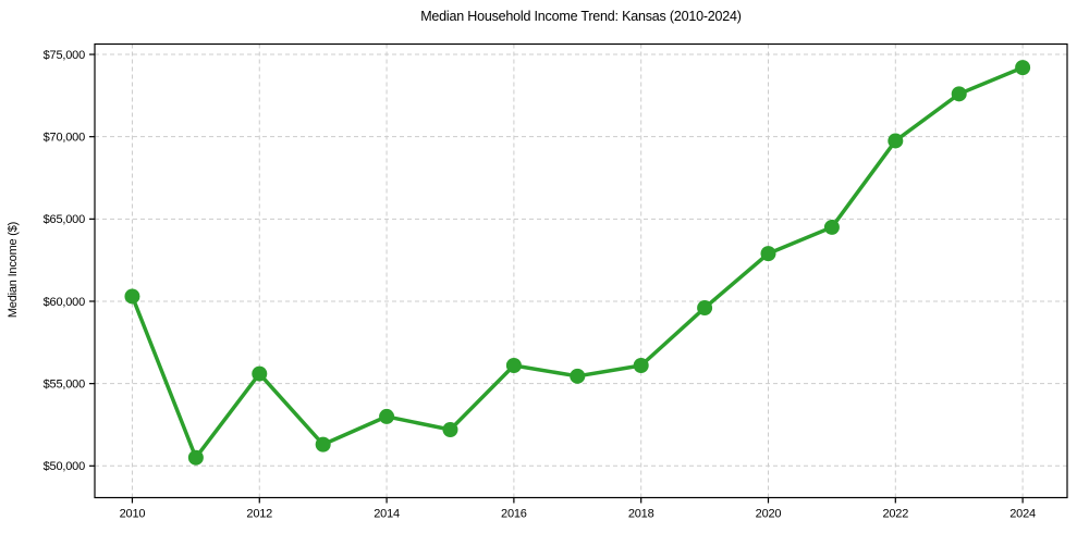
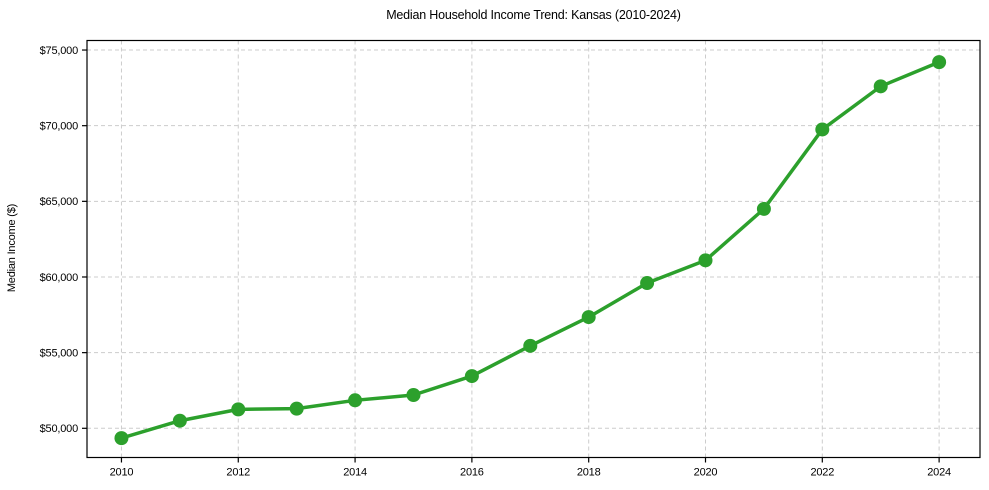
2010: $60300 -> $49400
2012: $55600 -> $51200
2014: $53000 -> $51800
2016: $56100 -> $53400
2018: $56100 -> $57400
2020: $62900 -> $61100
